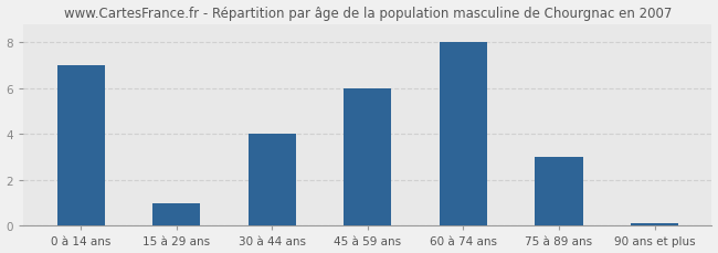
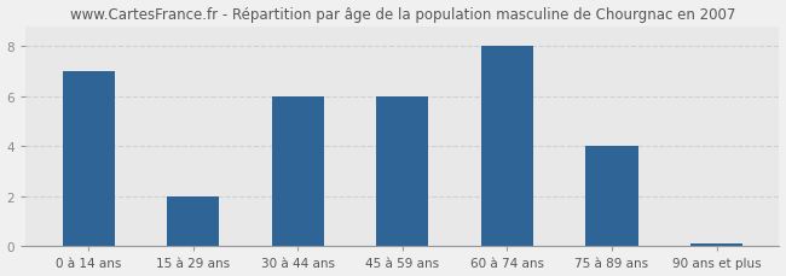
15 à 29 ans: 1.0 -> 2.0
30 à 44 ans: 4.0 -> 6.0
75 à 89 ans: 3.0 -> 4.0
